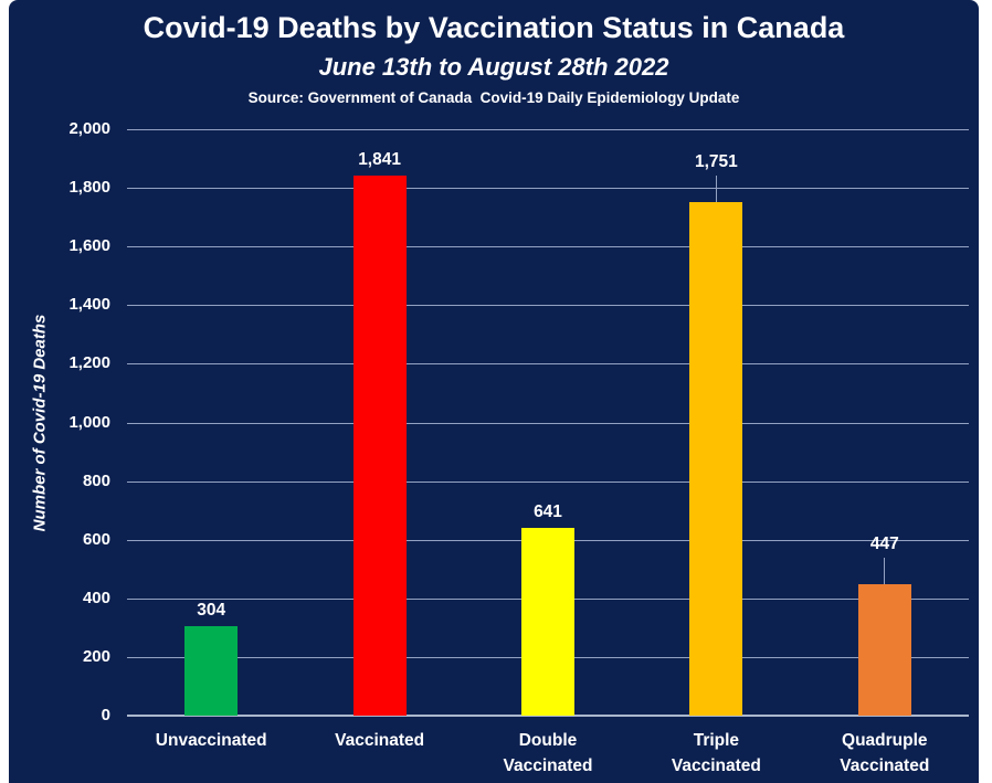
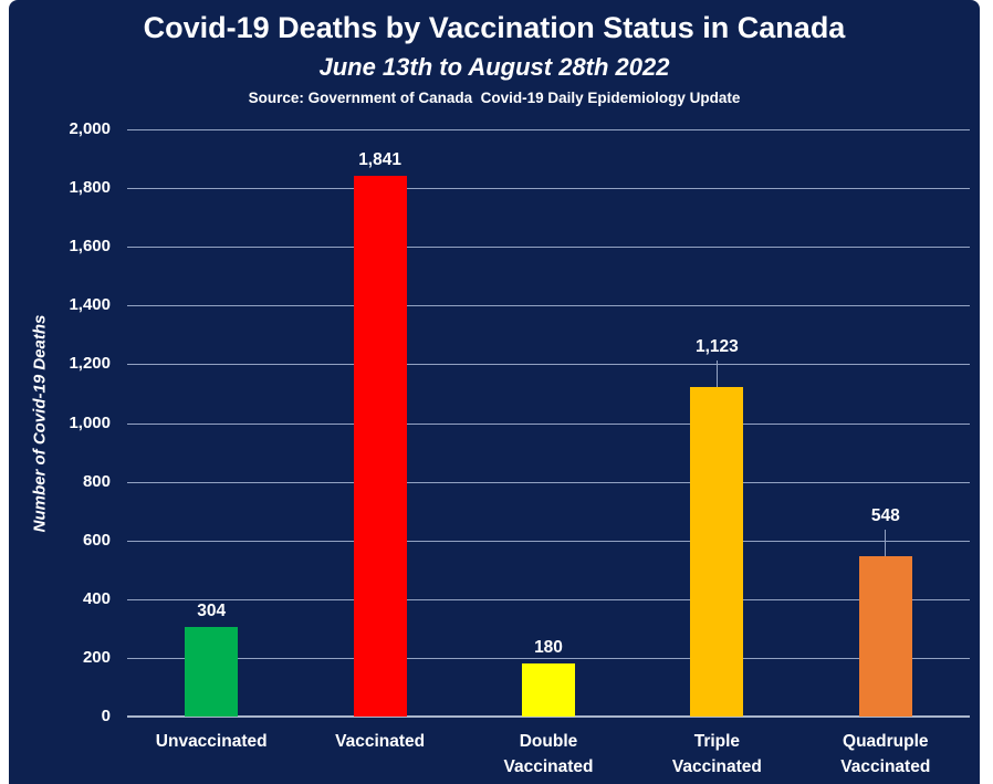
Double Vaccinated: 641 -> 180
Triple Vaccinated: 1,751 -> 1,123
Quadruple Vaccinated: 447 -> 548
